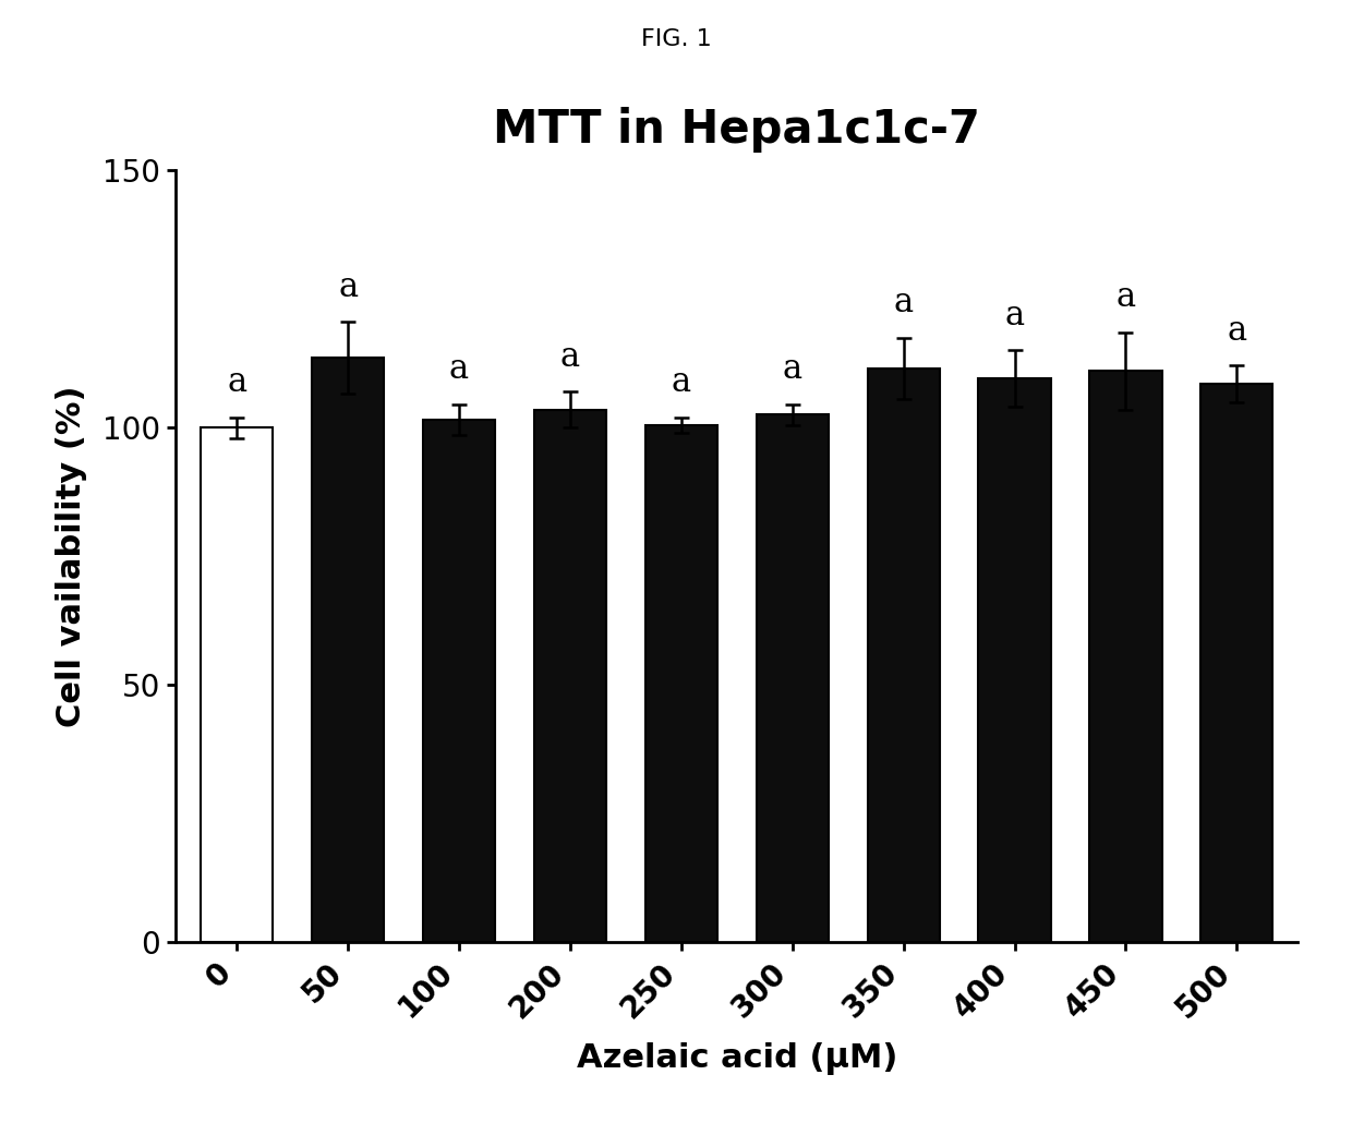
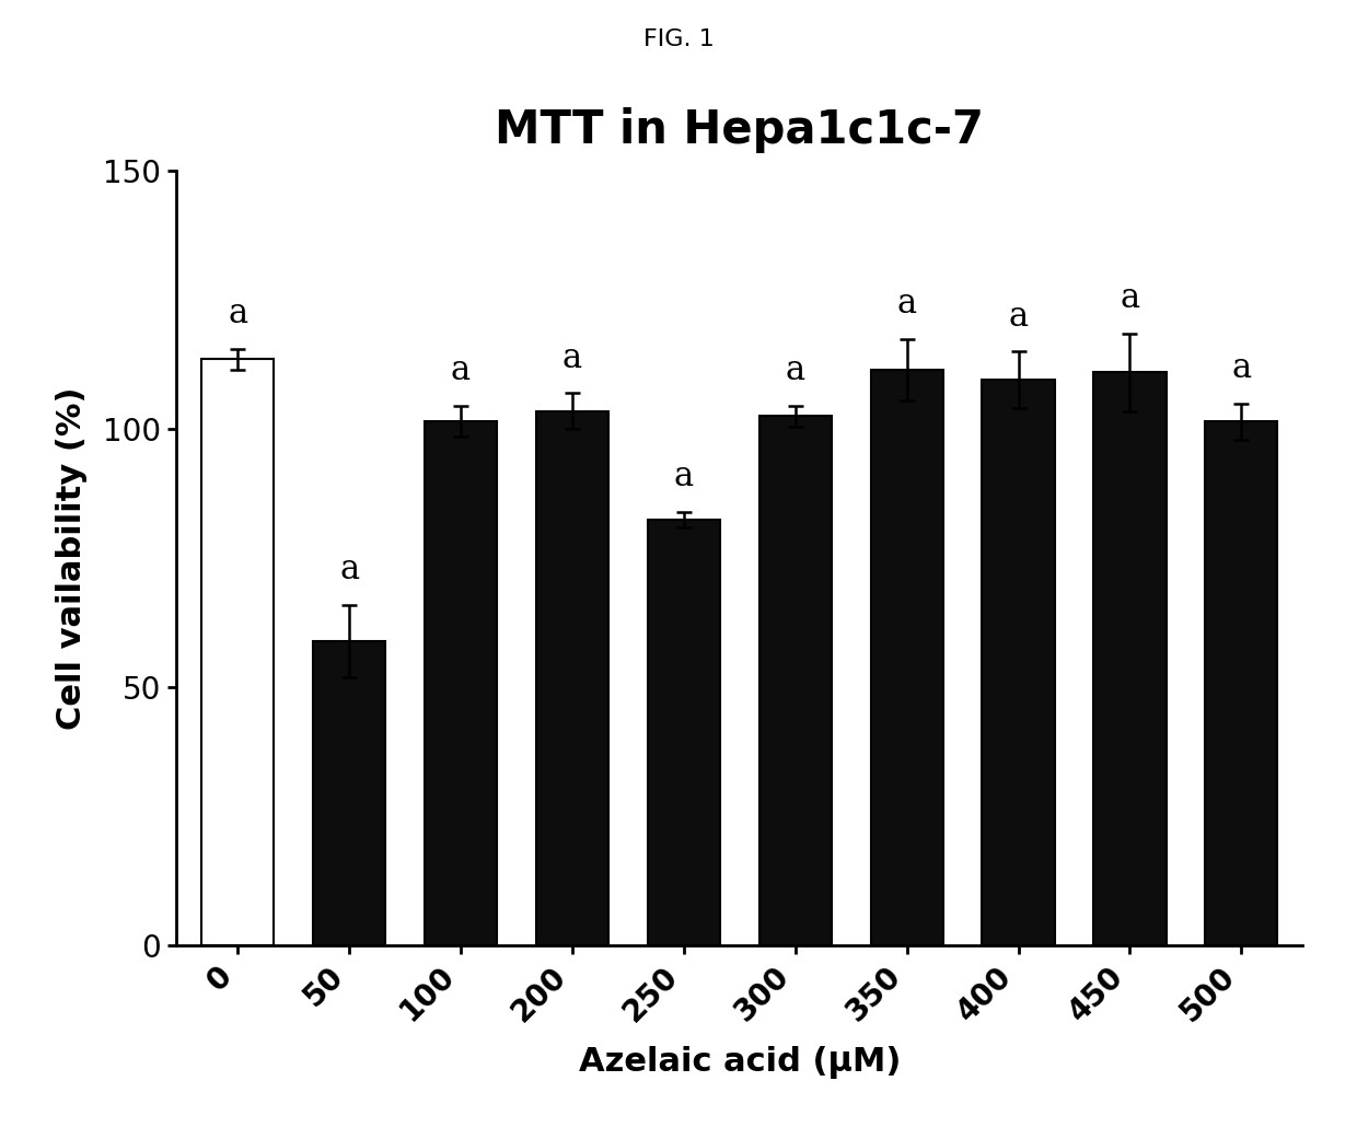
0: 100.0 -> 113.5
50: 113.5 -> 59.0
250: 100.5 -> 82.5
500: 108.5 -> 101.5
